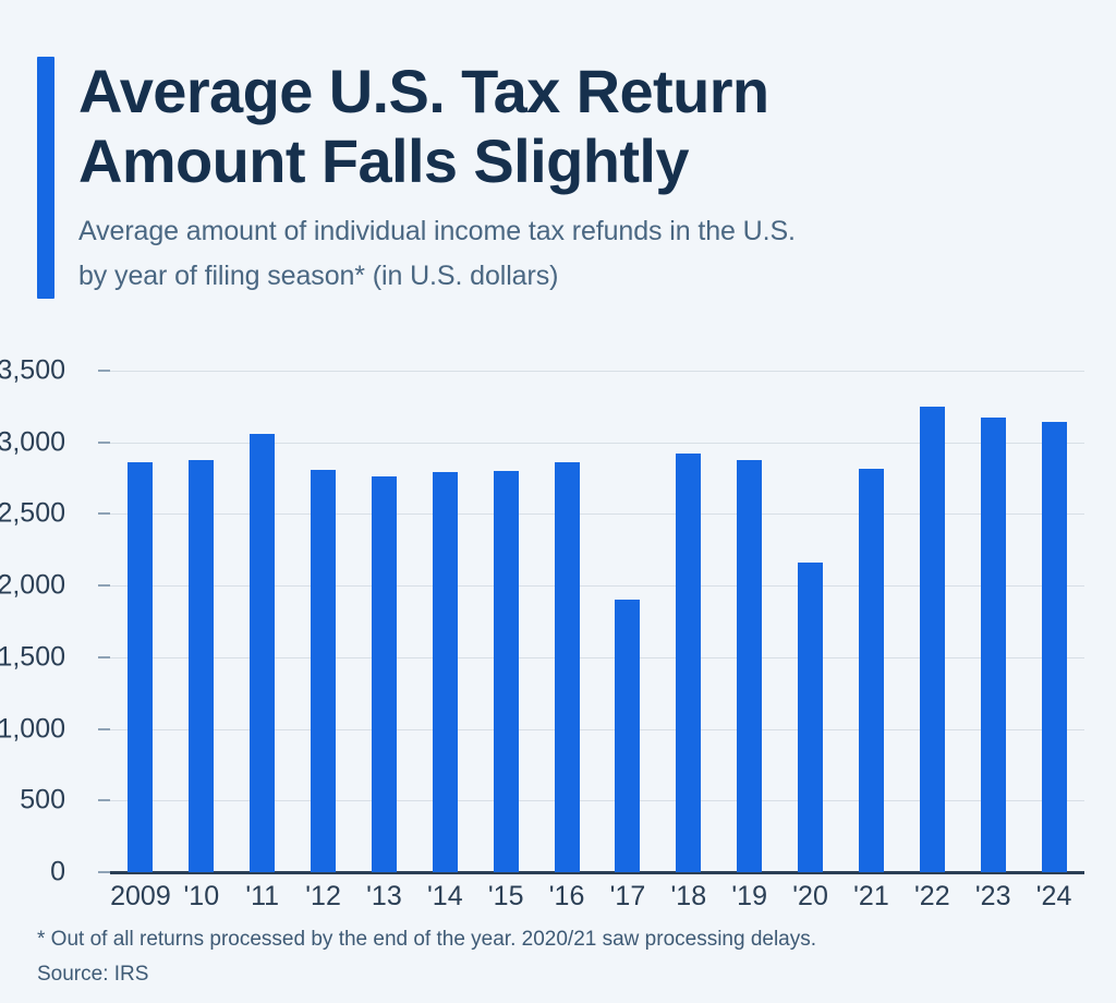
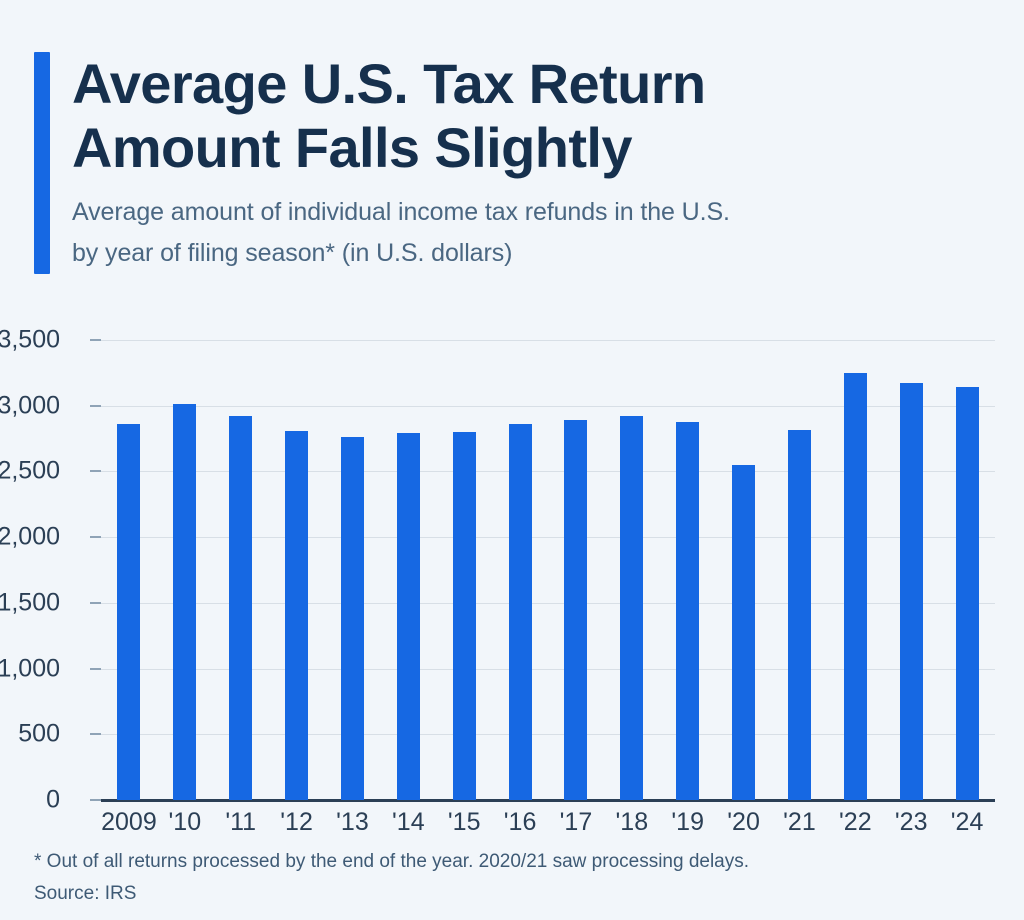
'10: 2880 -> 3010
'11: 3060 -> 2920
'17: 1900 -> 2900
'20: 2160 -> 2550
